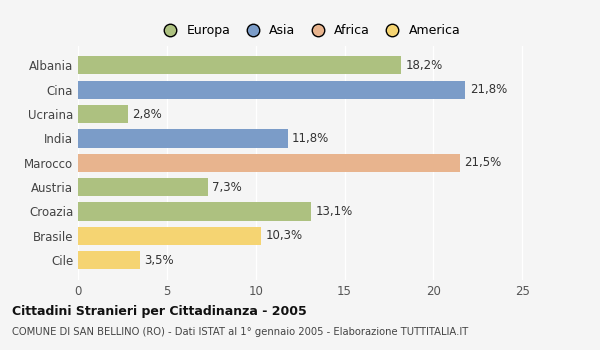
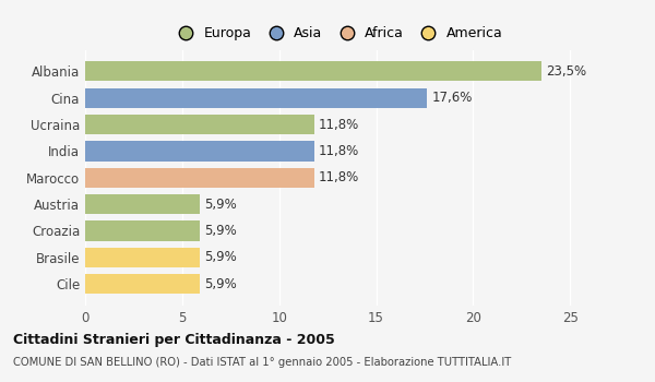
Albania: 18,2% -> 23,5%
Cina: 21,8% -> 17,6%
Ucraina: 2,8% -> 11,8%
Marocco: 21,5% -> 11,8%
Austria: 7,3% -> 5,9%
Croazia: 13,1% -> 5,9%
Brasile: 10,3% -> 5,9%
Cile: 3,5% -> 5,9%
